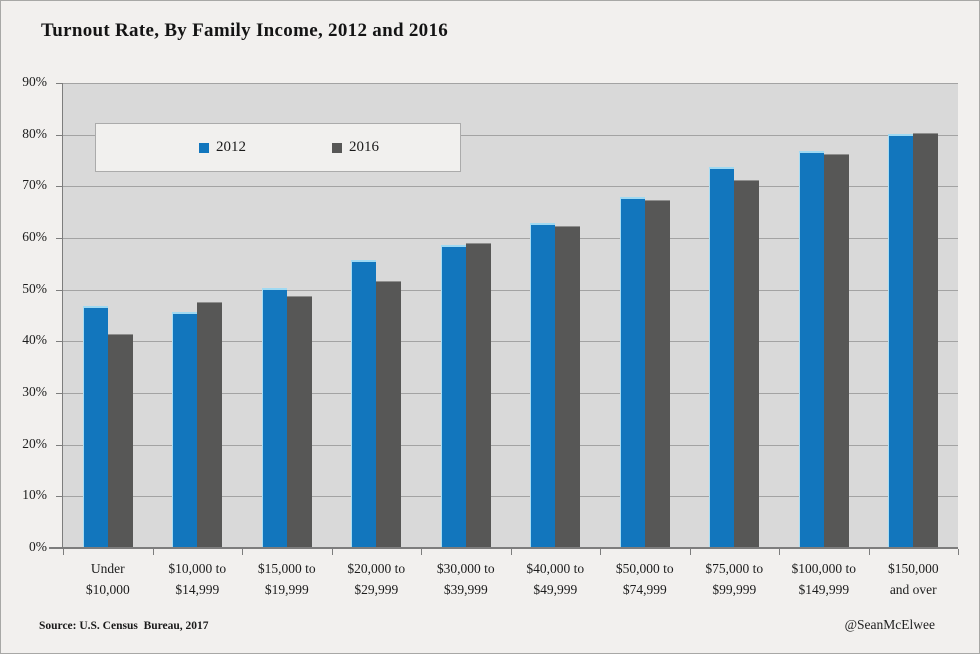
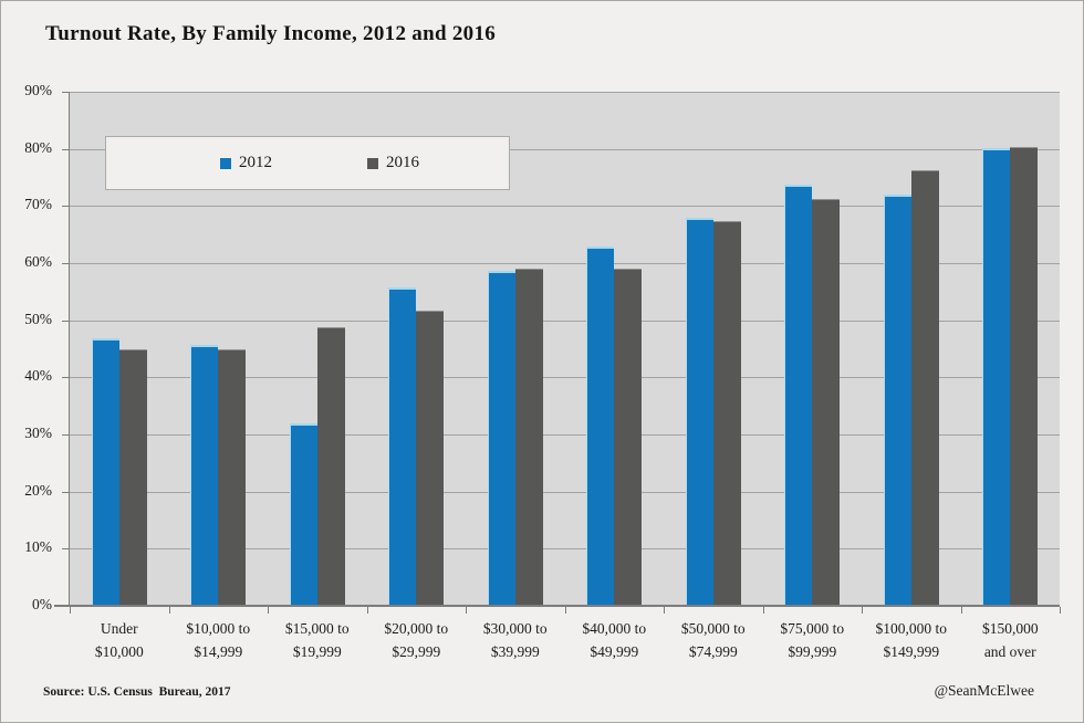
2016/Under $10,000: 41% -> 45%
2016/$10,000 to $14,999: 48% -> 45%
2012/$15,000 to $19,999: 50% -> 32%
2016/$40,000 to $49,999: 62% -> 59%
2012/$100,000 to $149,999: 77% -> 72%
